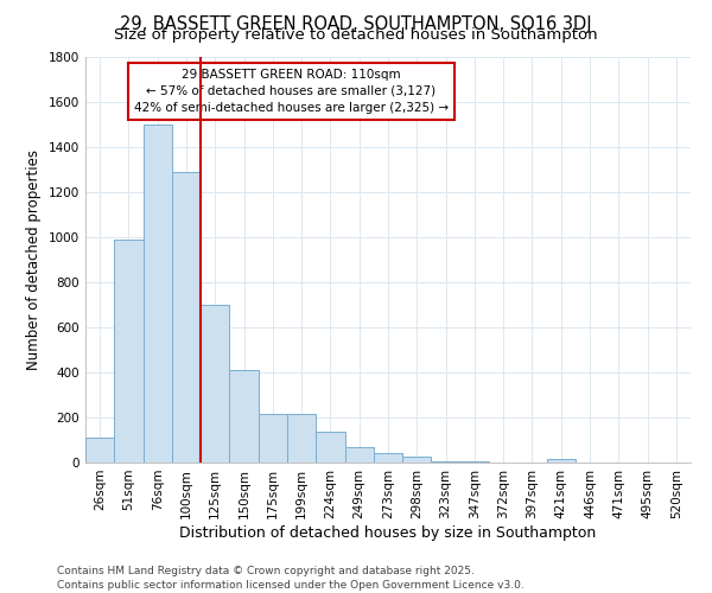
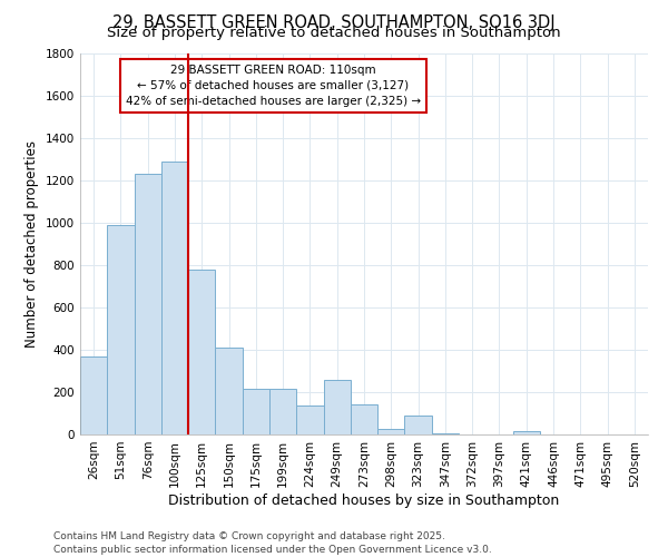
26sqm: 110 -> 370
76sqm: 1500 -> 1230
125sqm: 700 -> 780
249sqm: 70 -> 260
273sqm: 40 -> 140
323sqm: 0 -> 90
